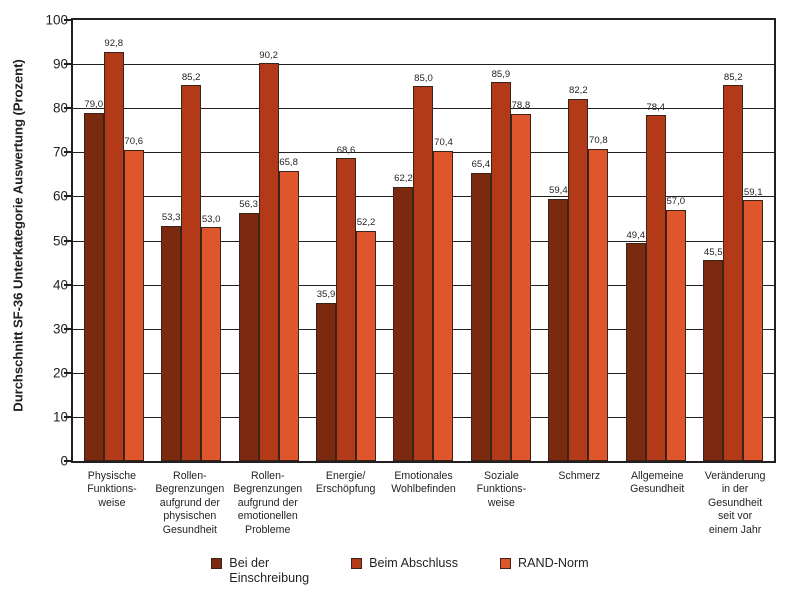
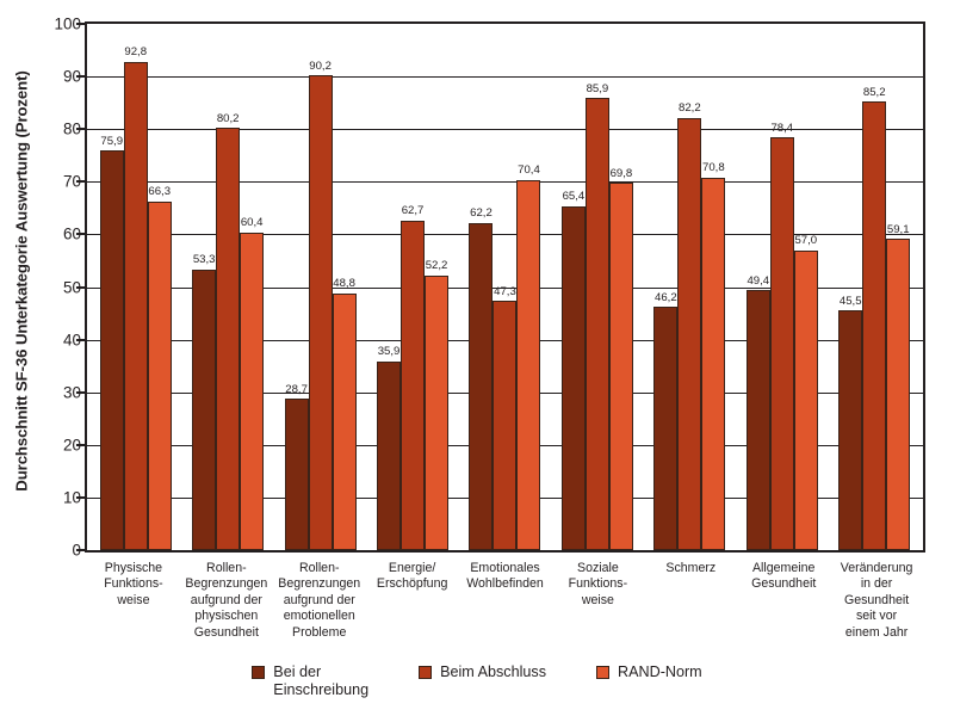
Bei der Einschreibung/Physische Funktions-weise: 79,0 -> 75,9
RAND-Norm/Physische Funktions-weise: 70,6 -> 66,3
Beim Abschluss/Rollen-Begrenzungen aufgrund der physischen Gesundheit: 85,2 -> 80,2
RAND-Norm/Rollen-Begrenzungen aufgrund der physischen Gesundheit: 53,0 -> 60,4
Bei der Einschreibung/Rollen-Begrenzungen aufgrund der emotionellen Probleme: 56,3 -> 28,7
RAND-Norm/Rollen-Begrenzungen aufgrund der emotionellen Probleme: 65,8 -> 48,8
Beim Abschluss/Energie/ Erschöpfung: 68,6 -> 62,7
Beim Abschluss/Emotionales Wohlbefinden: 85,0 -> 47,3
RAND-Norm/Soziale Funktions-weise: 78,8 -> 69,8
Bei der Einschreibung/Schmerz: 59,4 -> 46,2
